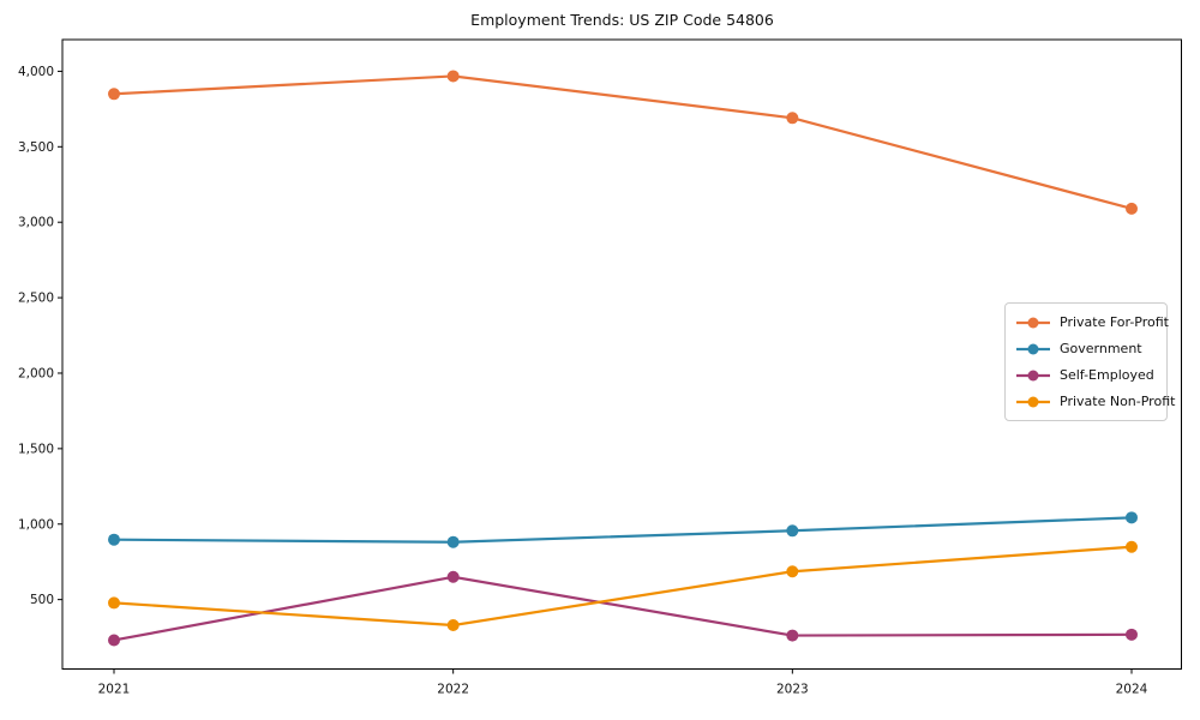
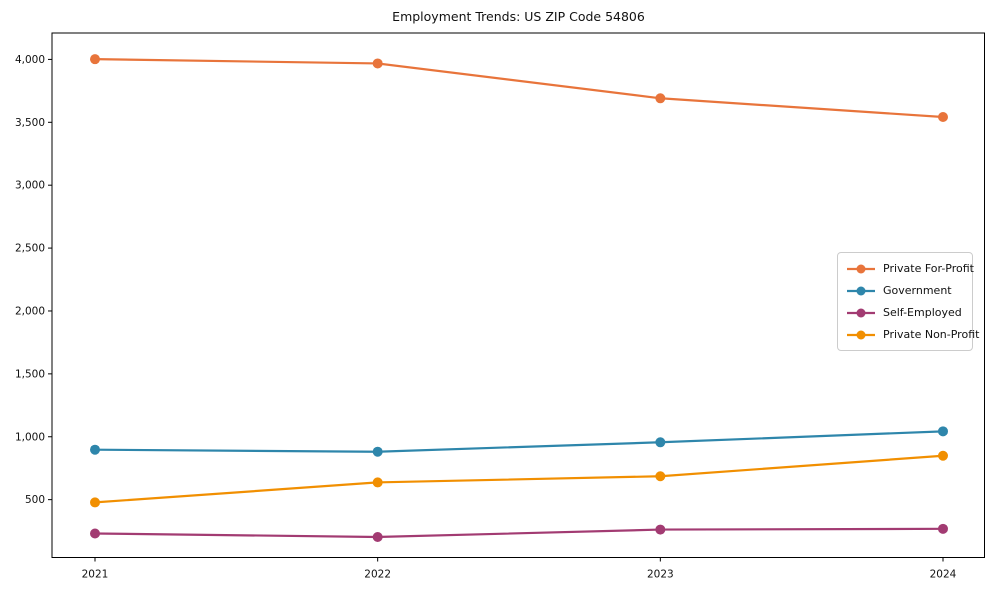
Private For-Profit/2021: 3850 -> 4000
Self-Employed/2022: 650 -> 200
Private Non-Profit/2022: 330 -> 640
Private For-Profit/2024: 3090 -> 3540
